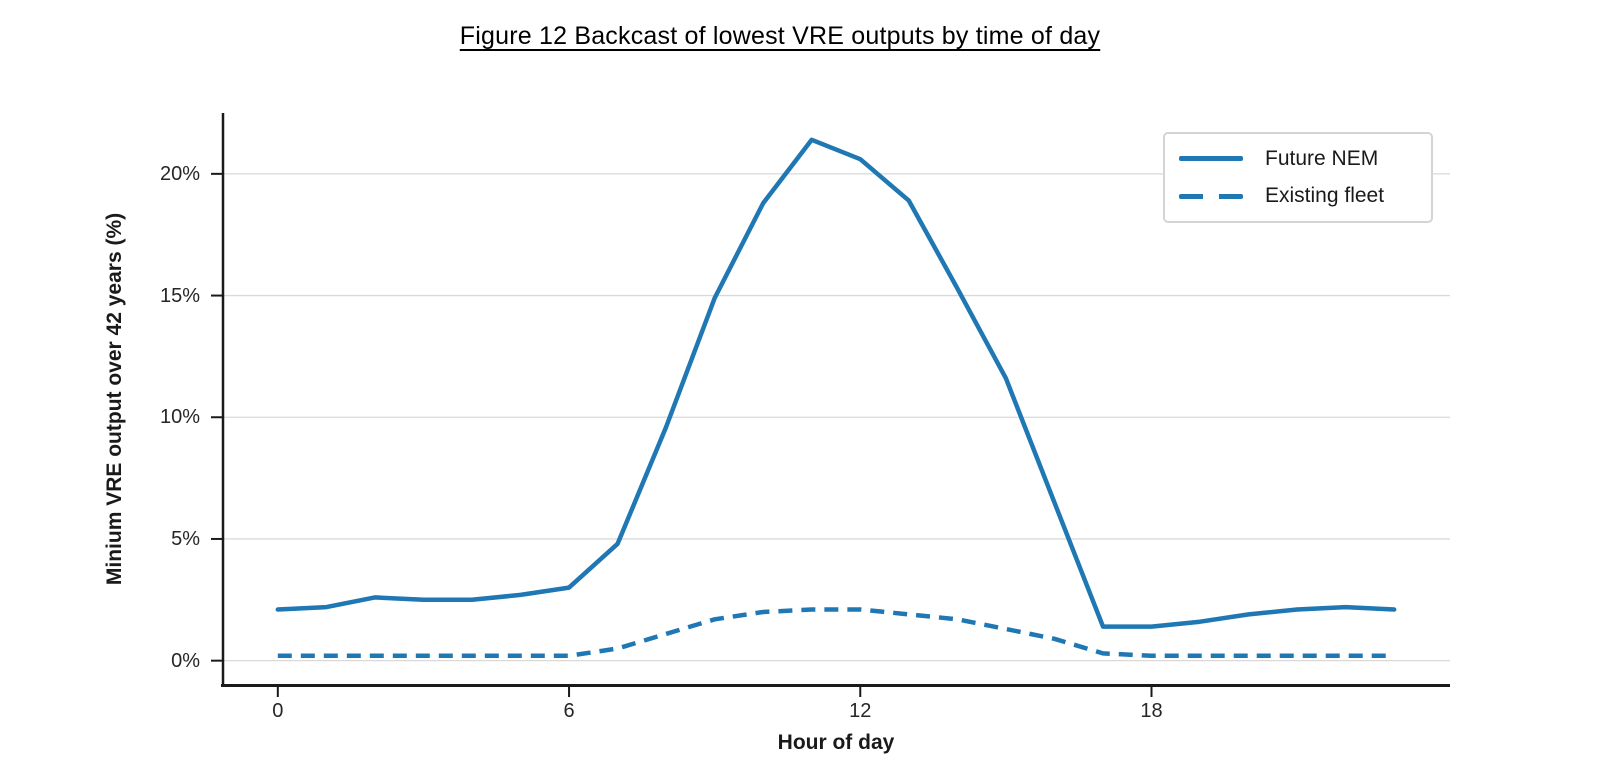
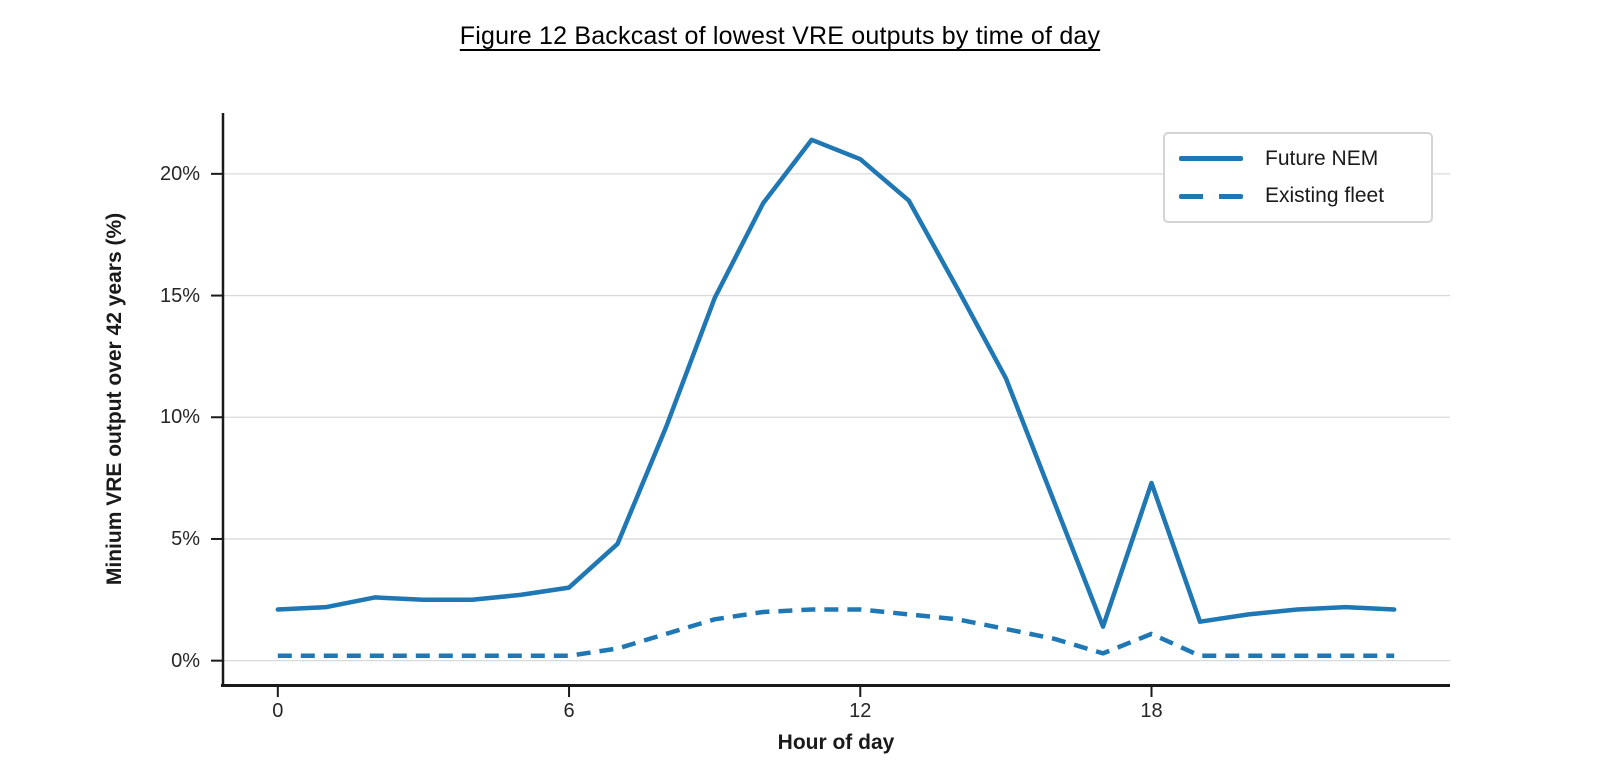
Future NEM/18: 1.4% -> 7.3%
Existing fleet/18: 0.2% -> 1.1%
